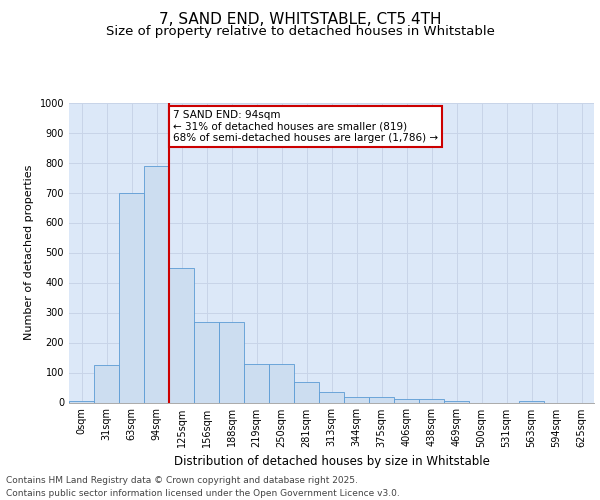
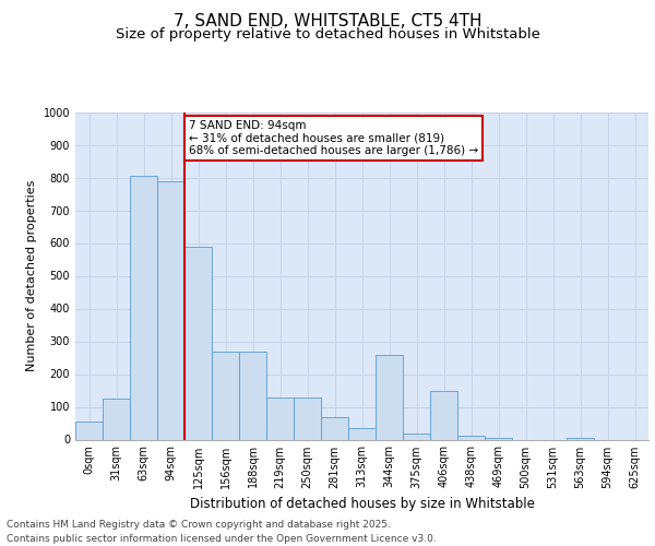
0sqm: 5 -> 55
63sqm: 700 -> 805
125sqm: 450 -> 590
344sqm: 20 -> 260
406sqm: 12 -> 150
